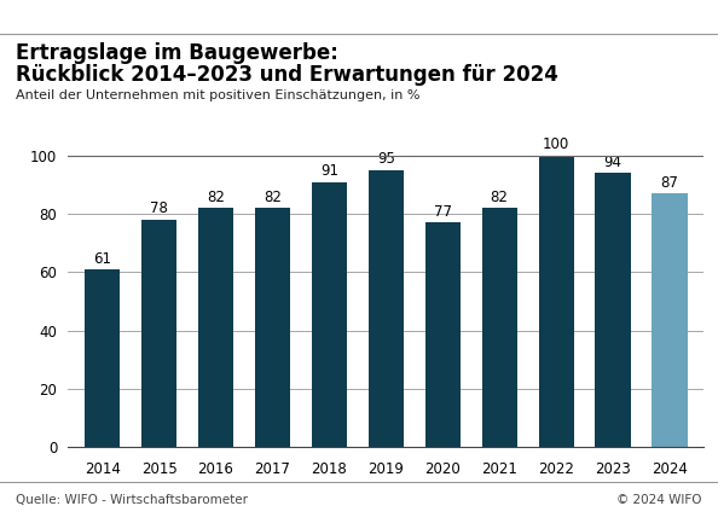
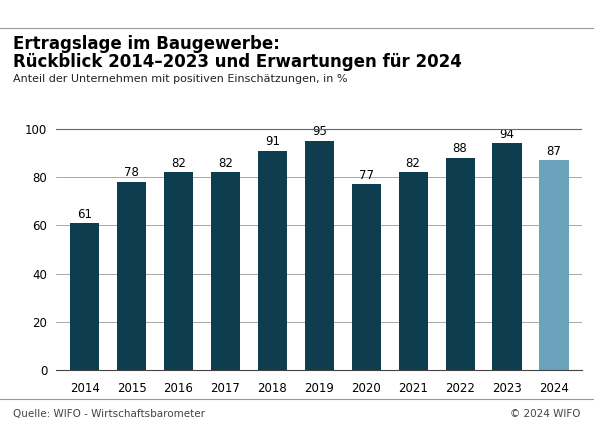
2022: 100 -> 88
